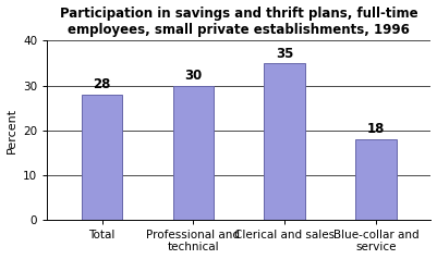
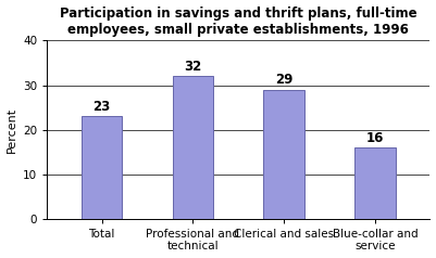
Total: 28 -> 23
Professional and technical: 30 -> 32
Clerical and sales: 35 -> 29
Blue-collar and service: 18 -> 16
